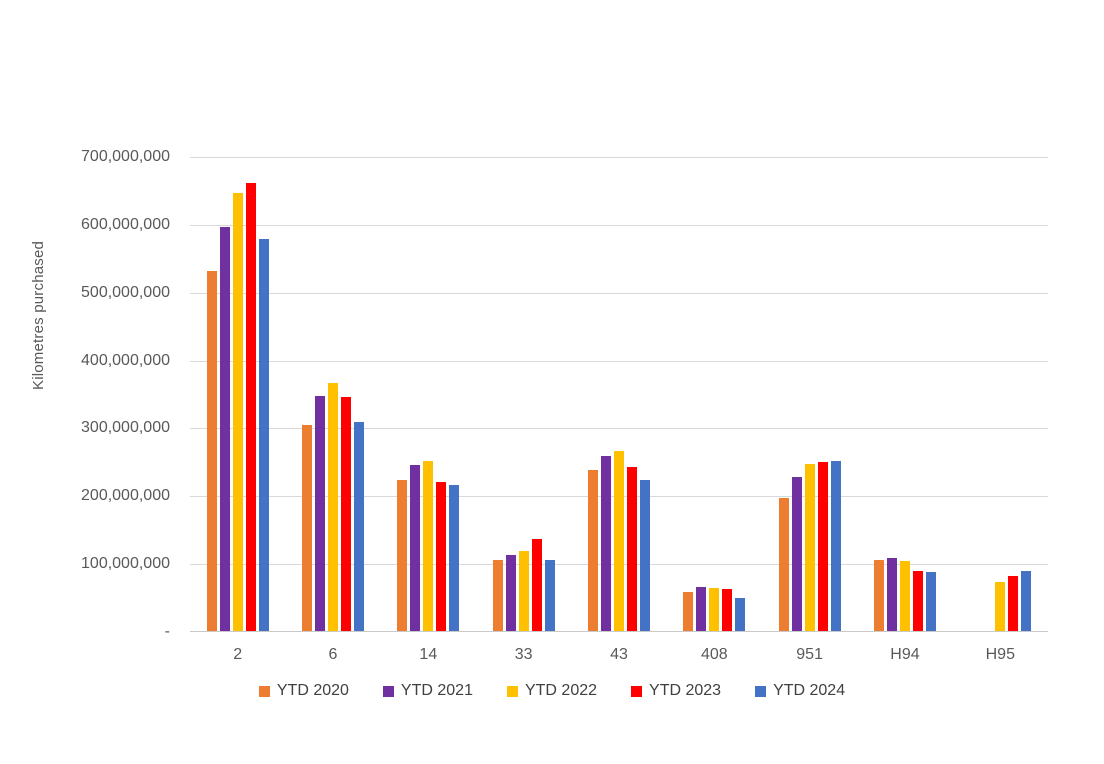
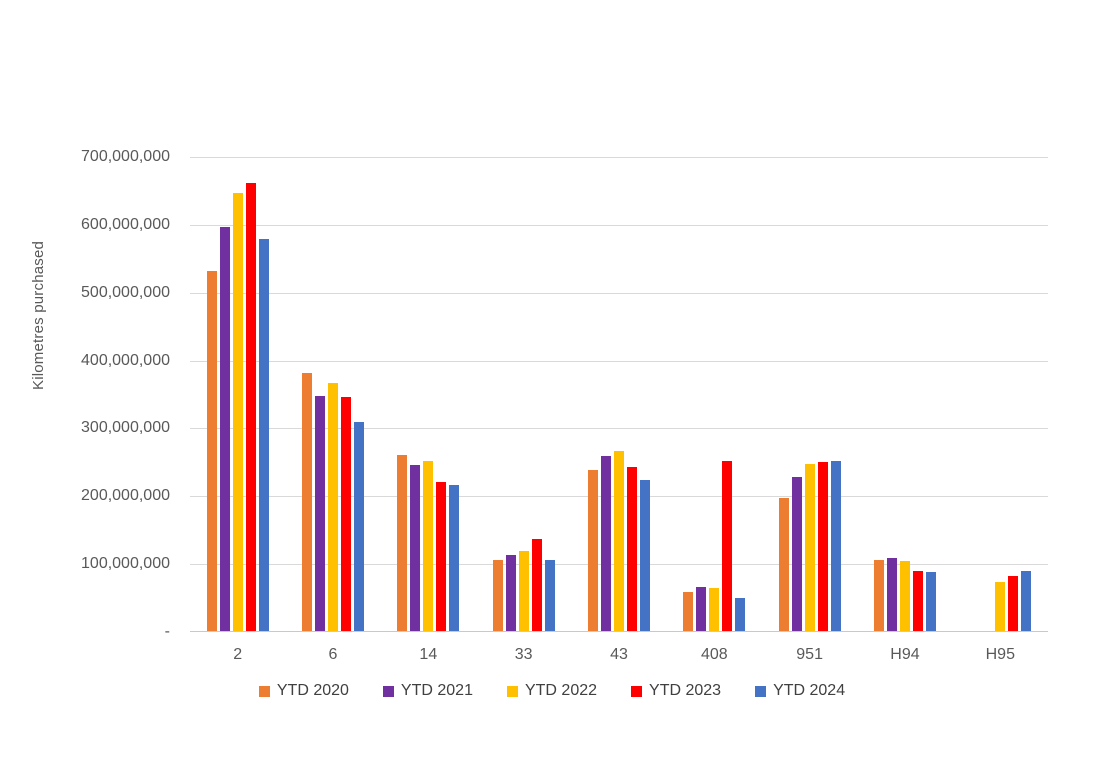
YTD 2020/6: 300000000 -> 380000000
YTD 2020/14: 220000000 -> 260000000
YTD 2023/408: 60000000 -> 250000000
